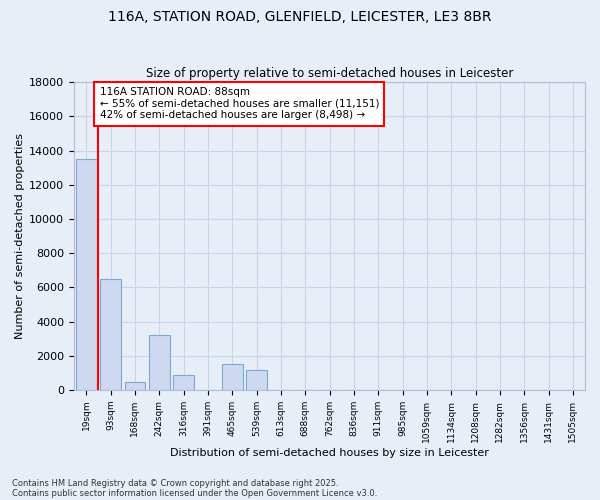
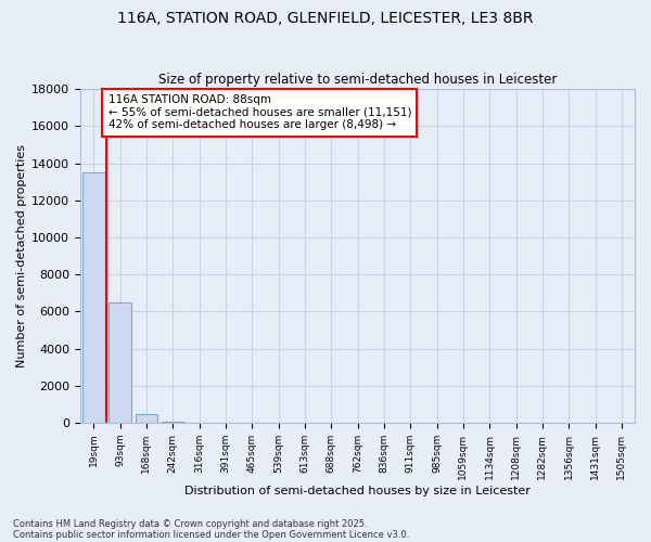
242sqm: 3200 -> 100
316sqm: 900 -> 0
465sqm: 1500 -> 0
539sqm: 1200 -> 0
